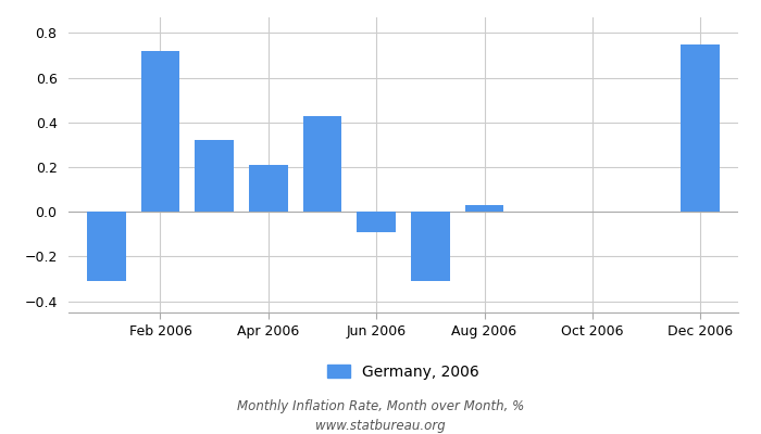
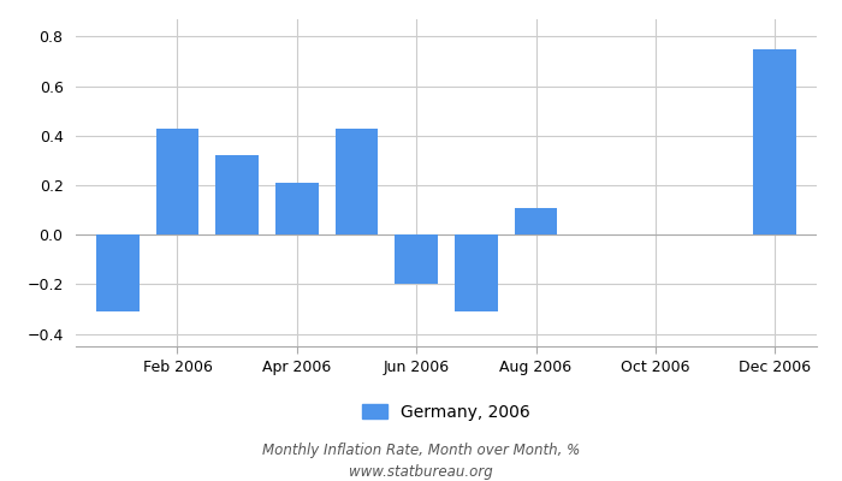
Feb 2006: 0.72 -> 0.43
Jun 2006: -0.09 -> -0.20
Aug 2006: 0.03 -> 0.11
